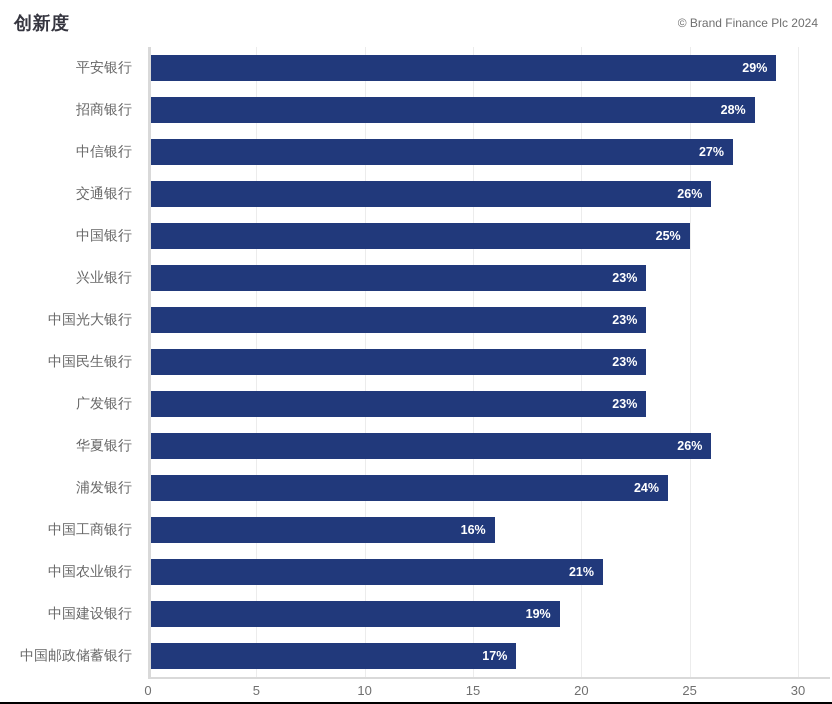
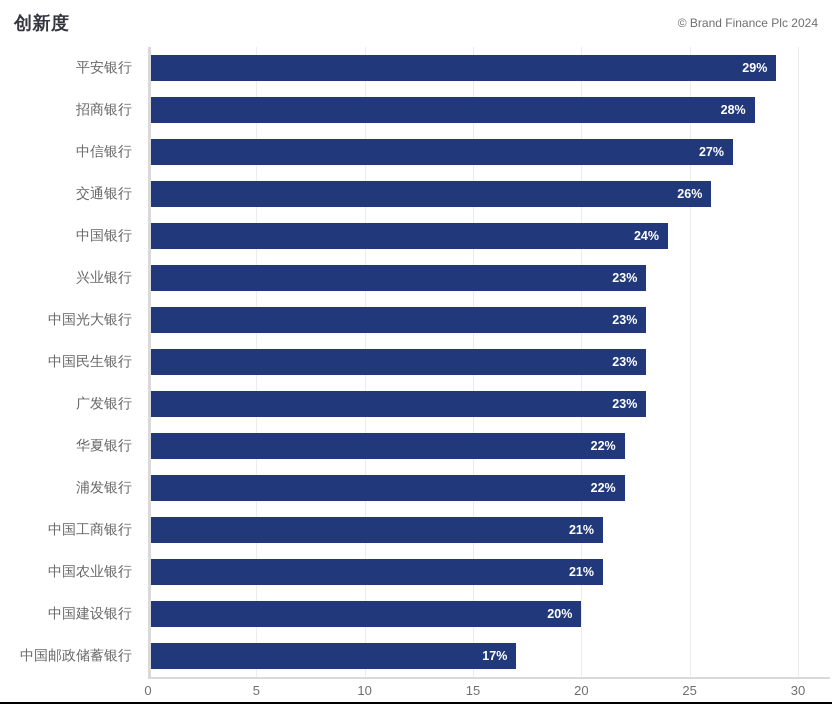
中国银行: 25% -> 24%
华夏银行: 26% -> 22%
浦发银行: 24% -> 22%
中国工商银行: 16% -> 21%
中国建设银行: 19% -> 20%
